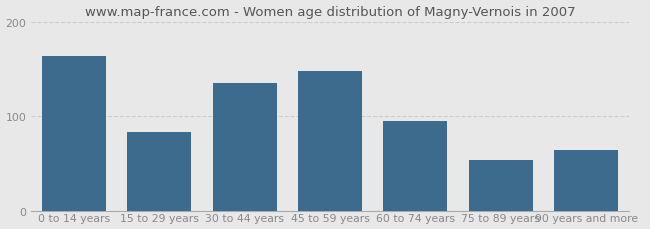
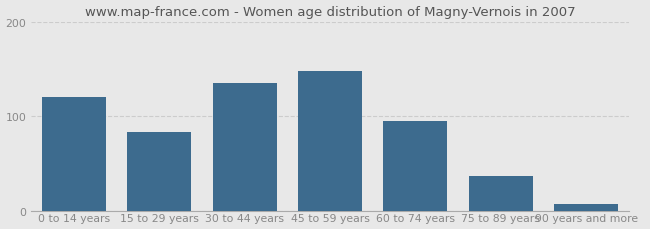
0 to 14 years: 164 -> 120
75 to 89 years: 54 -> 37
90 years and more: 64 -> 7
